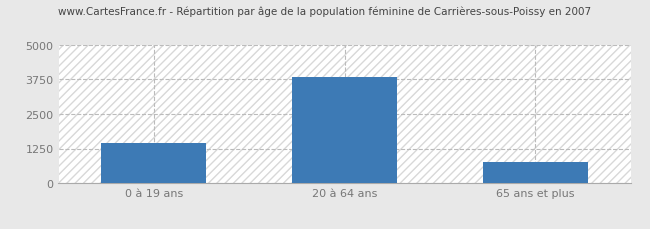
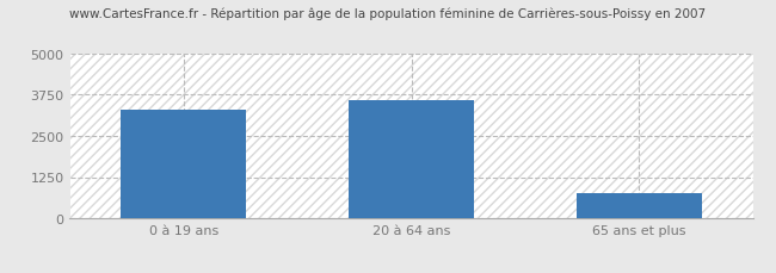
0 à 19 ans: 1450 -> 3300
20 à 64 ans: 3850 -> 3600
